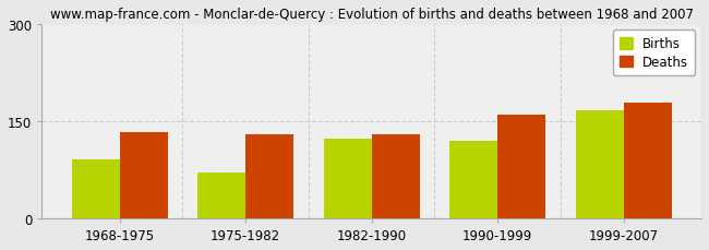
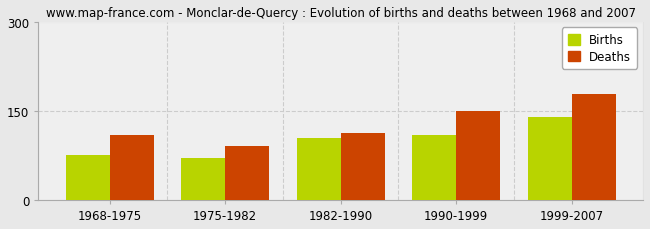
Births/1968-1975: 90 -> 75
Deaths/1968-1975: 132 -> 110
Deaths/1975-1982: 130 -> 90
Births/1982-1990: 122 -> 105
Deaths/1982-1990: 130 -> 112
Births/1990-1999: 120 -> 110
Deaths/1990-1999: 160 -> 150
Births/1999-2007: 166 -> 140
